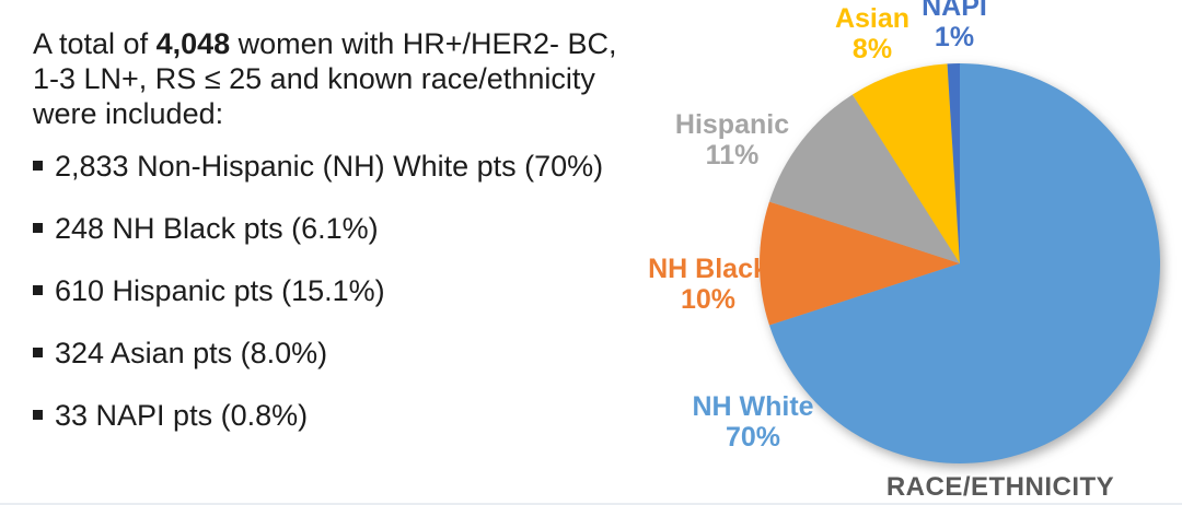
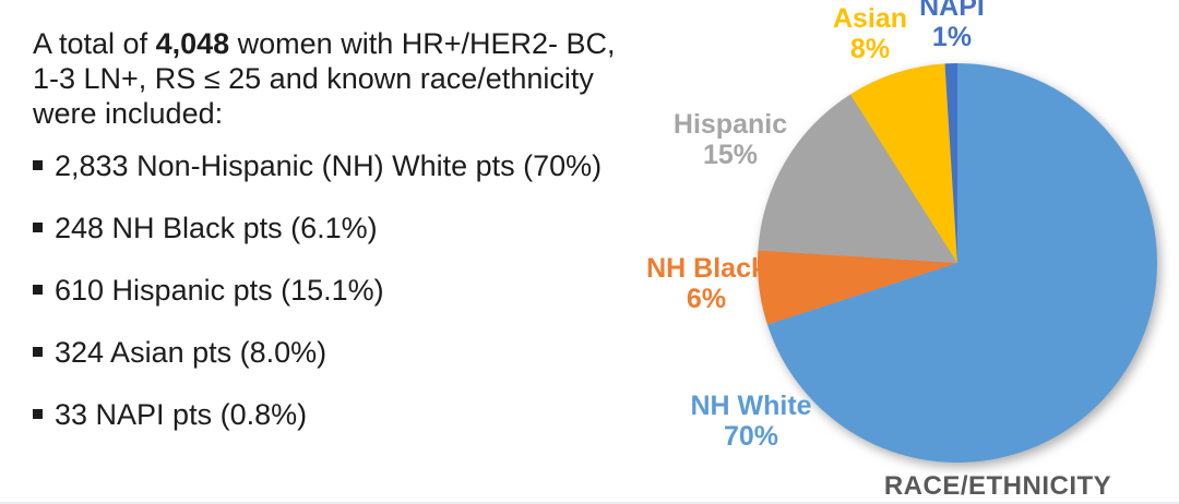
NH Black: 10% -> 6%
Hispanic: 11% -> 15%
